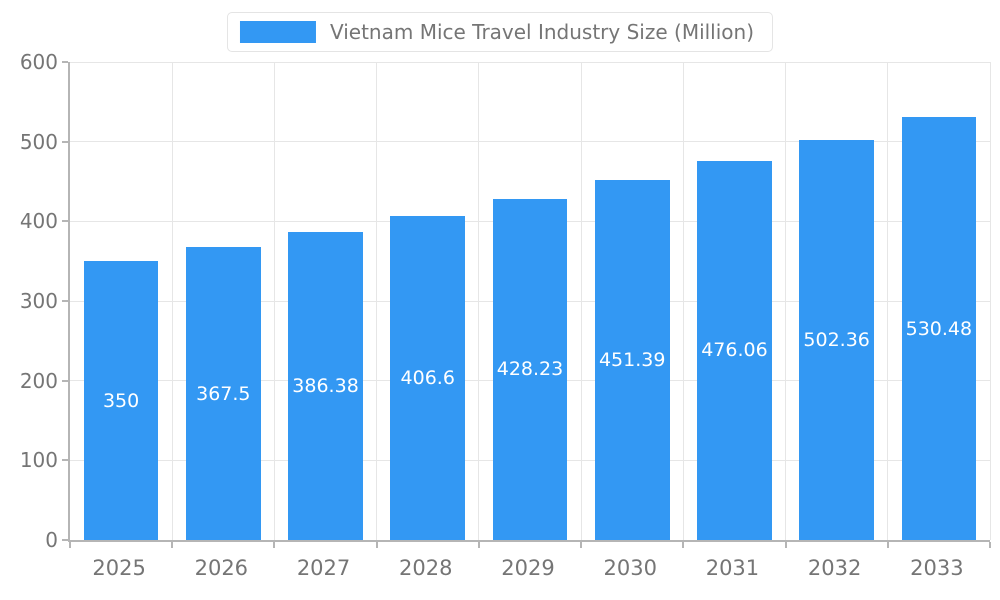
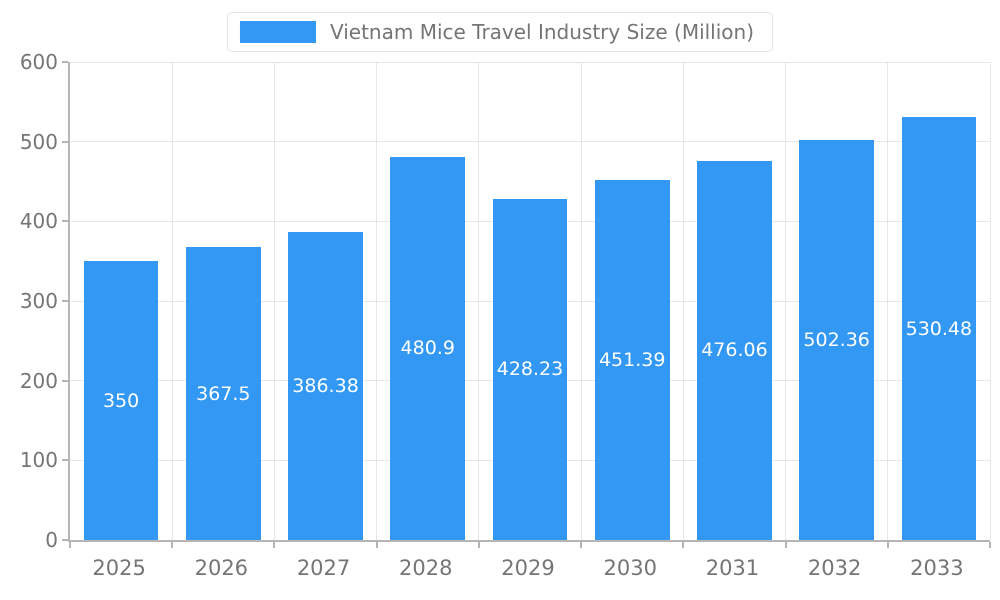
2028: 406.6 -> 480.9
